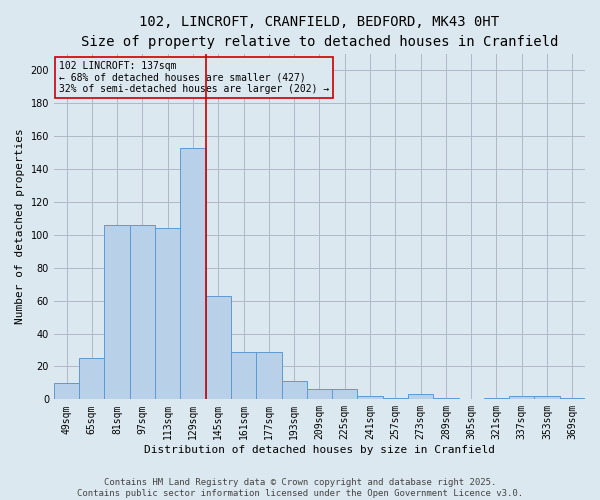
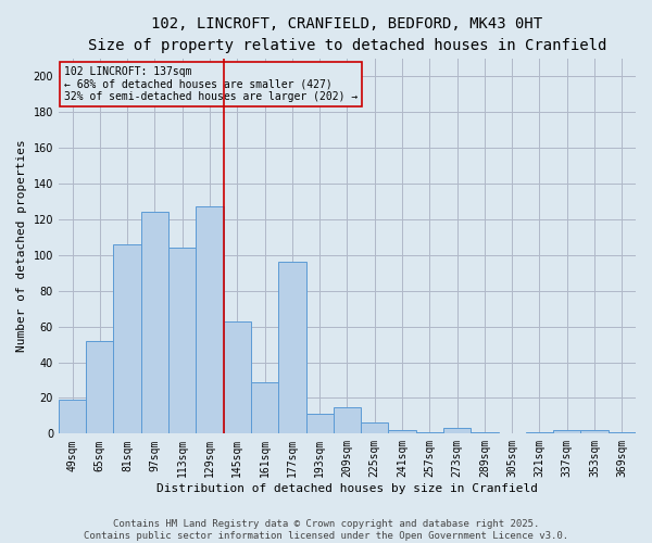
49sqm: 10 -> 19
65sqm: 25 -> 52
97sqm: 106 -> 124
129sqm: 153 -> 127
177sqm: 29 -> 96
209sqm: 6 -> 15
